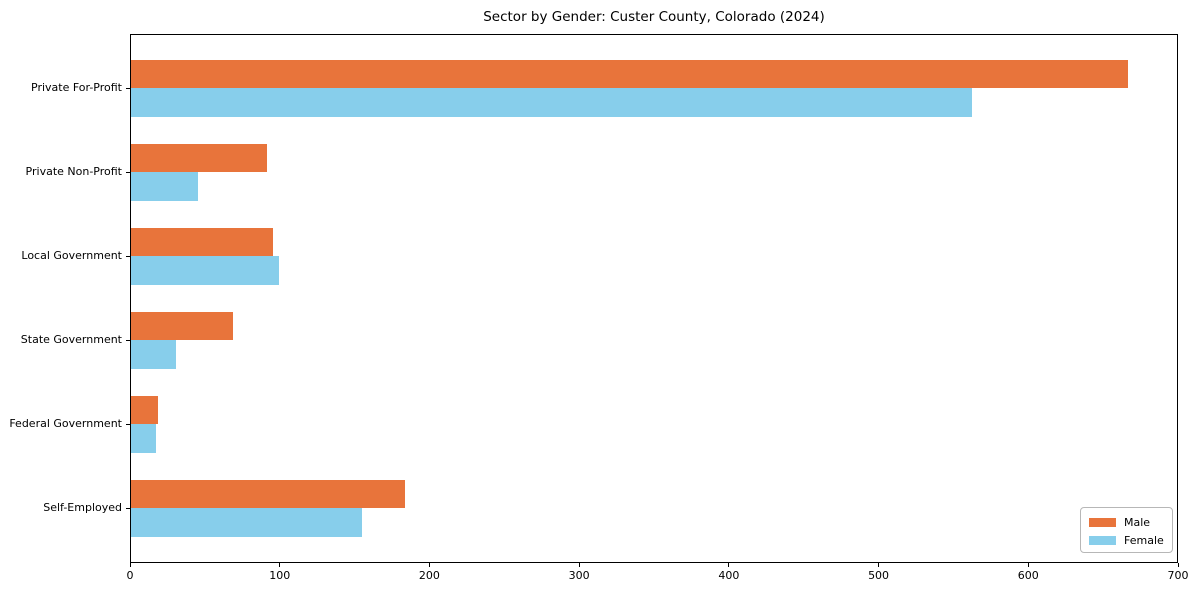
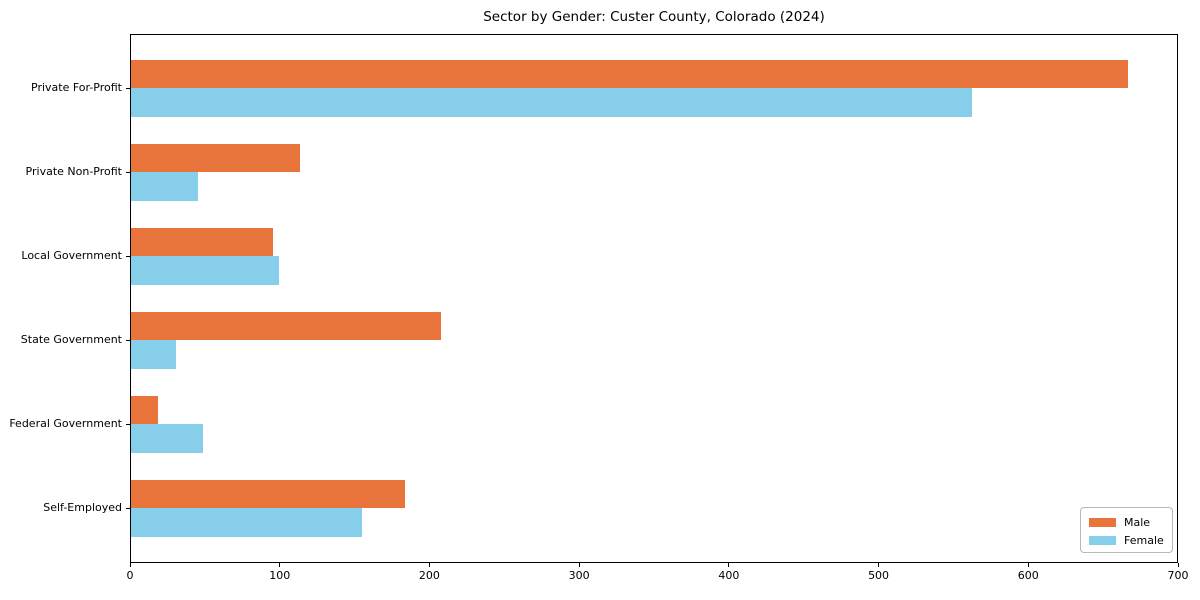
Male/Private Non-Profit: 91 -> 113
Male/State Government: 68 -> 207
Female/Federal Government: 17 -> 48
